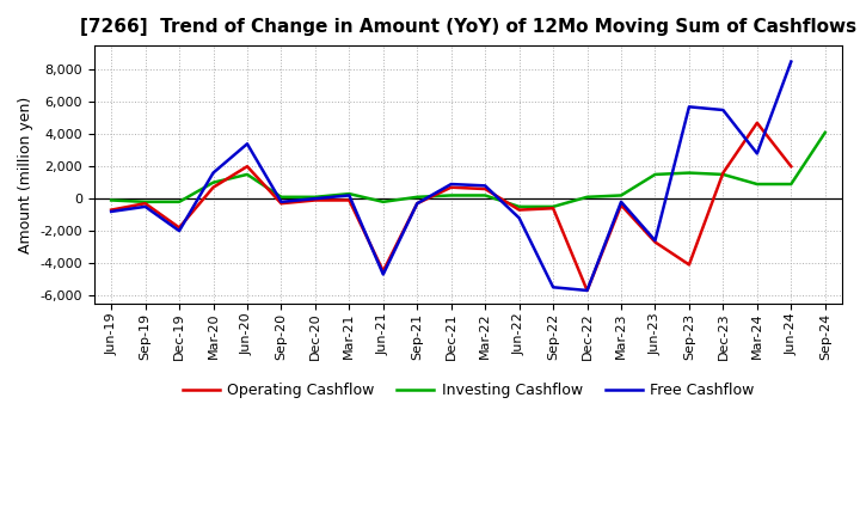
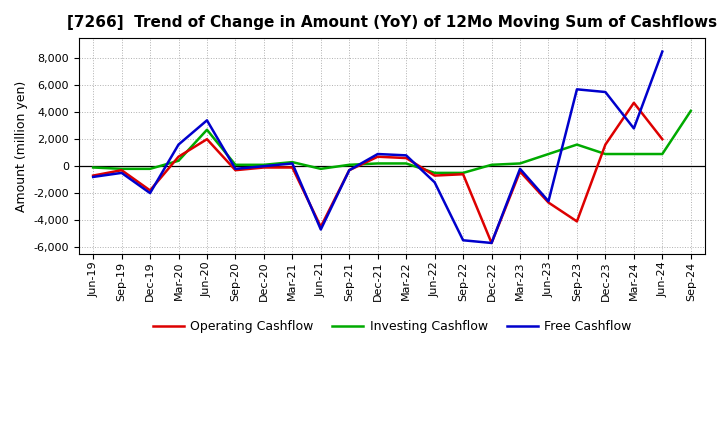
Investing Cashflow/Mar-20: 1,000 -> 400
Investing Cashflow/Jun-20: 1,500 -> 2,700
Investing Cashflow/Jun-23: 1,500 -> 900
Investing Cashflow/Dec-23: 1,500 -> 900
